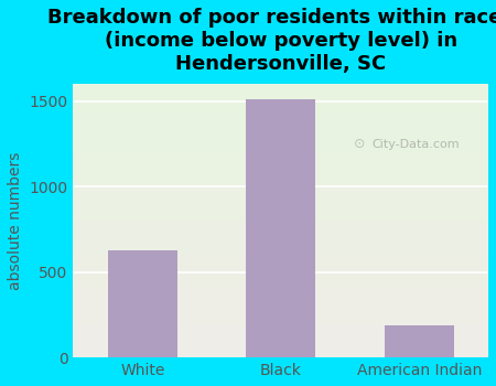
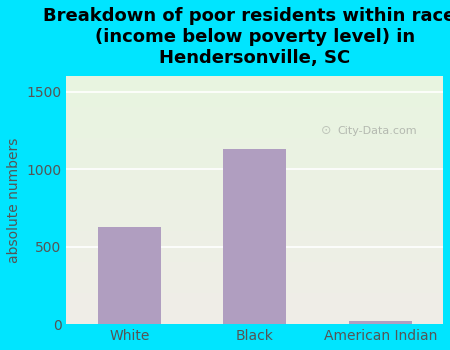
Black: 1510 -> 1130
American Indian: 190 -> 20
